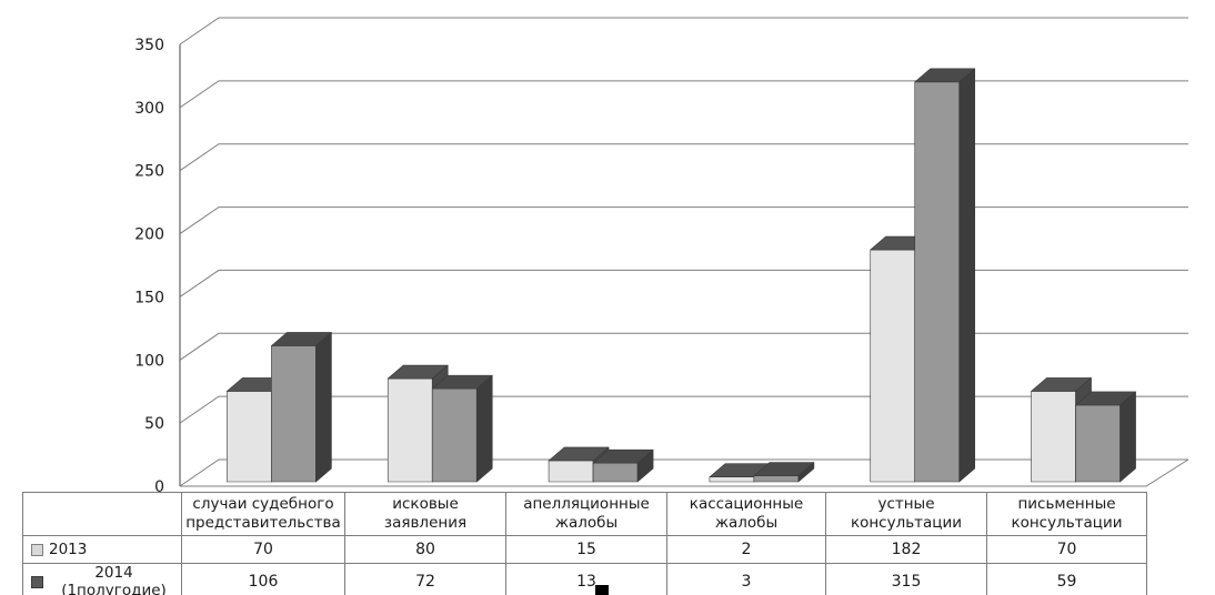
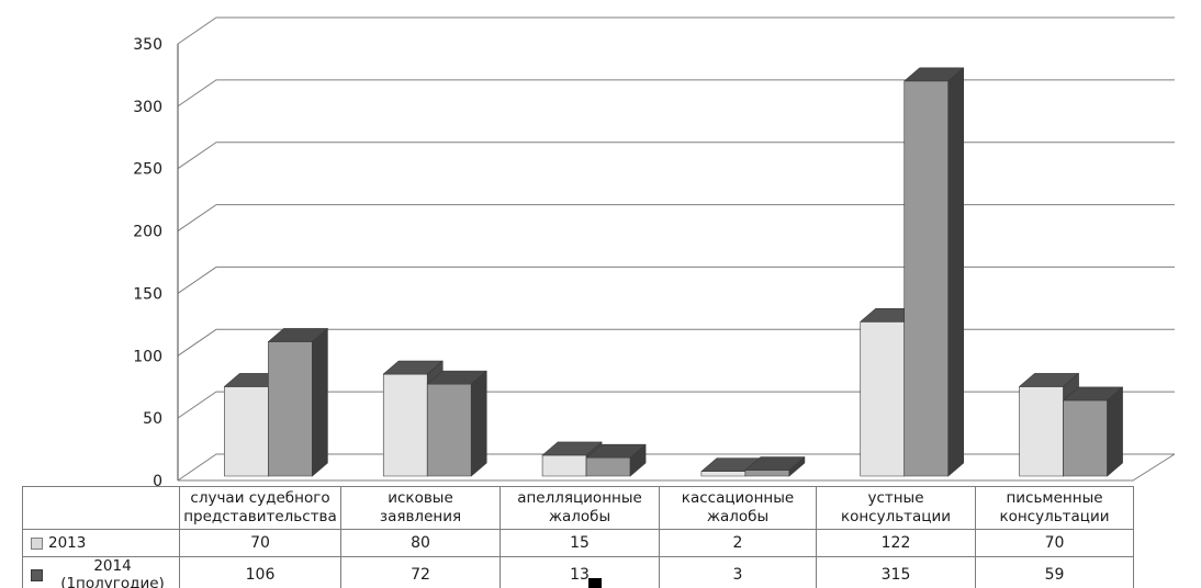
2013/устные консультации: 182 -> 122
